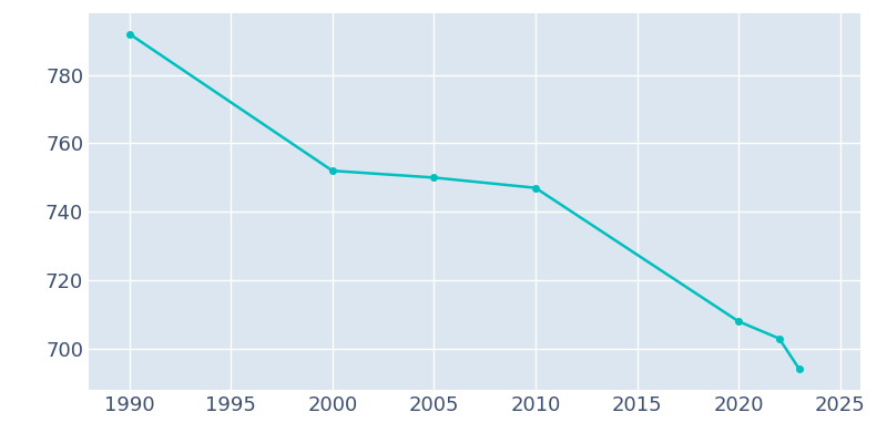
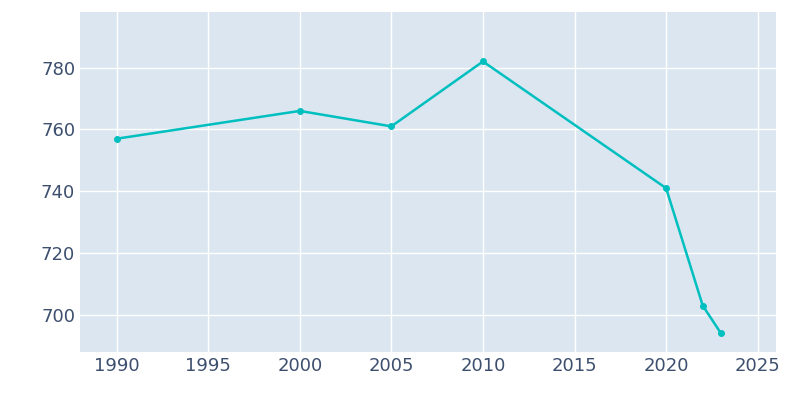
1990: 792 -> 757
2000: 752 -> 766
2005: 750 -> 761
2010: 747 -> 782
2020: 708 -> 741
